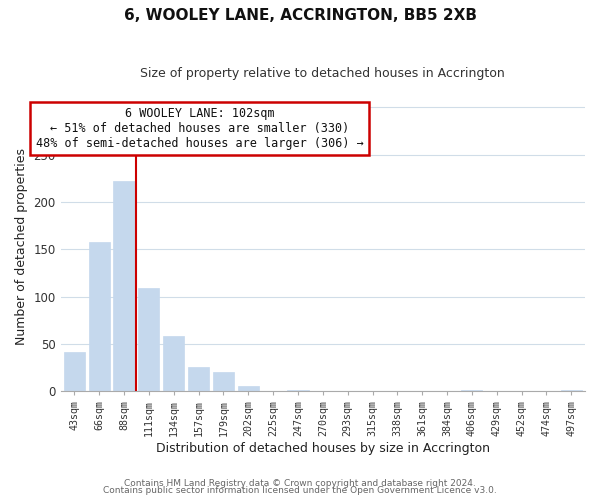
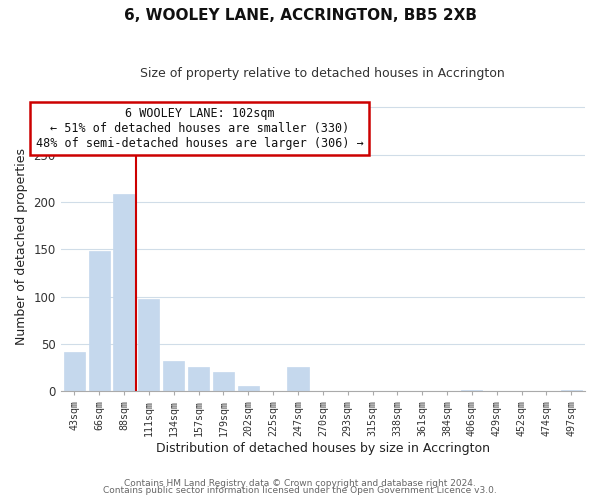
66sqm: 158 -> 148
88sqm: 222 -> 208
111sqm: 109 -> 98
134sqm: 58 -> 32
247sqm: 2 -> 26
